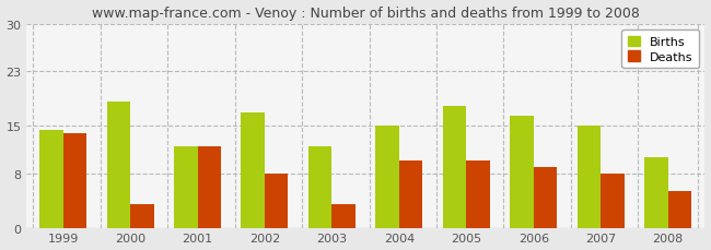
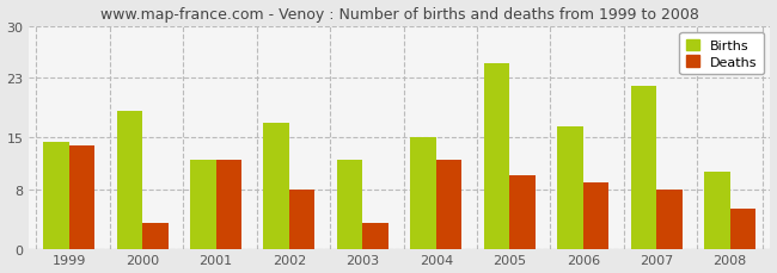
Deaths/2004: 10.0 -> 12.0
Births/2005: 18.0 -> 25.0
Births/2007: 15.0 -> 22.0
